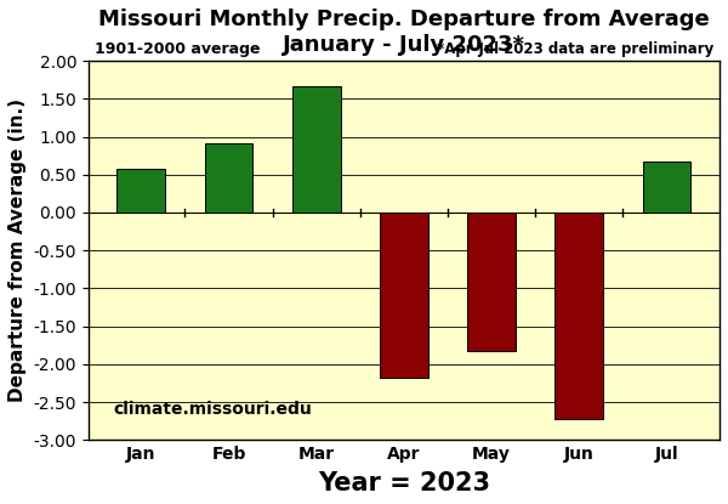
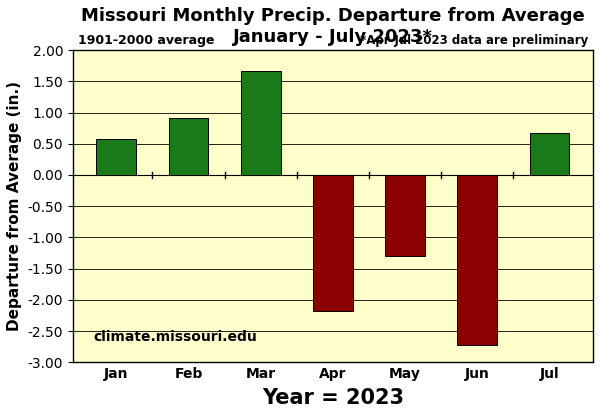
May: -1.82 -> -1.30
